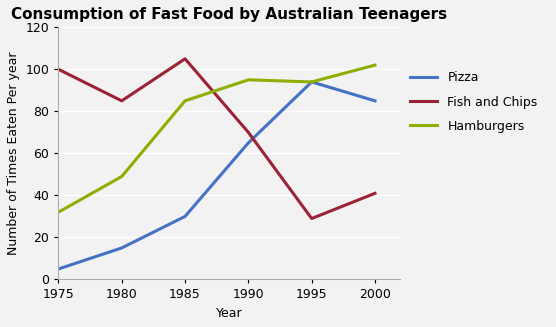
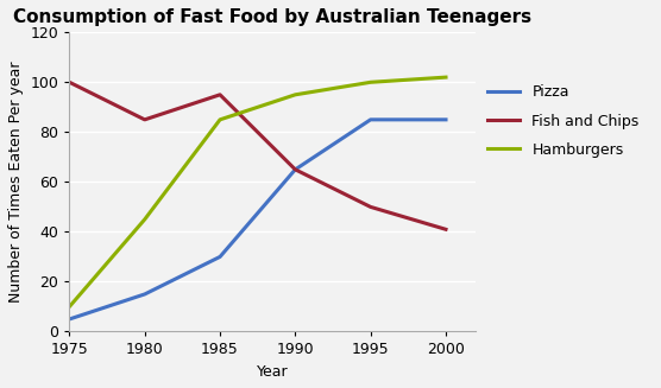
Hamburgers/1975: 32 -> 10
Hamburgers/1980: 49 -> 45
Fish and Chips/1985: 105 -> 95
Fish and Chips/1990: 70 -> 65
Pizza/1995: 94 -> 85
Fish and Chips/1995: 29 -> 50
Hamburgers/1995: 94 -> 100
